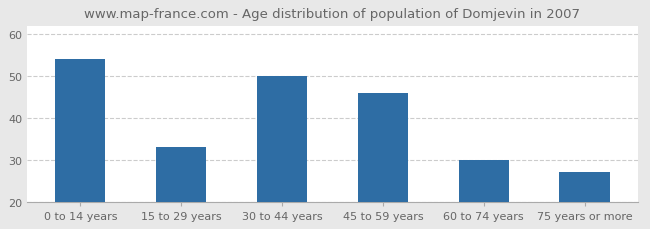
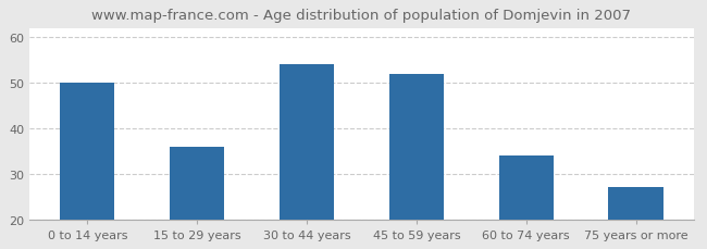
0 to 14 years: 54 -> 50
15 to 29 years: 33 -> 36
30 to 44 years: 50 -> 54
45 to 59 years: 46 -> 52
60 to 74 years: 30 -> 34
